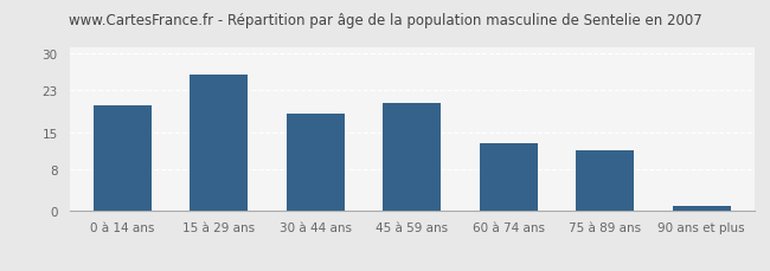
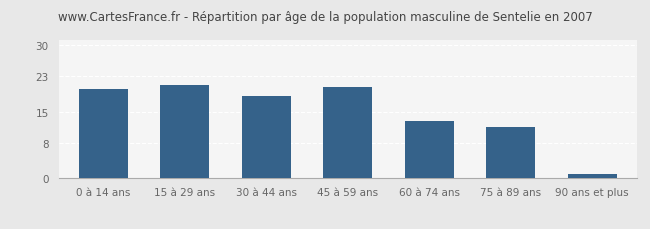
15 à 29 ans: 26.0 -> 21.0
